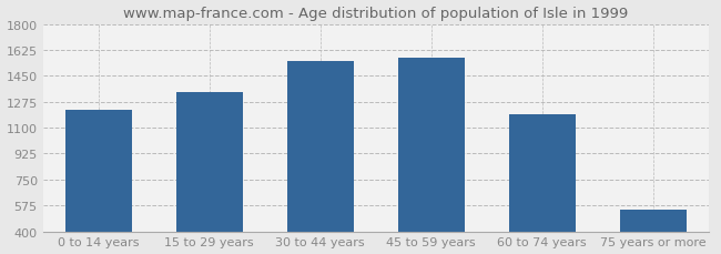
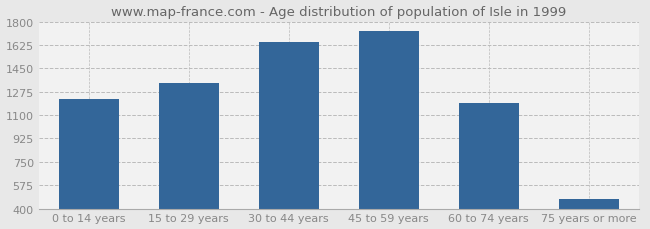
30 to 44 years: 1550 -> 1650
45 to 59 years: 1570 -> 1730
75 years or more: 550 -> 470
